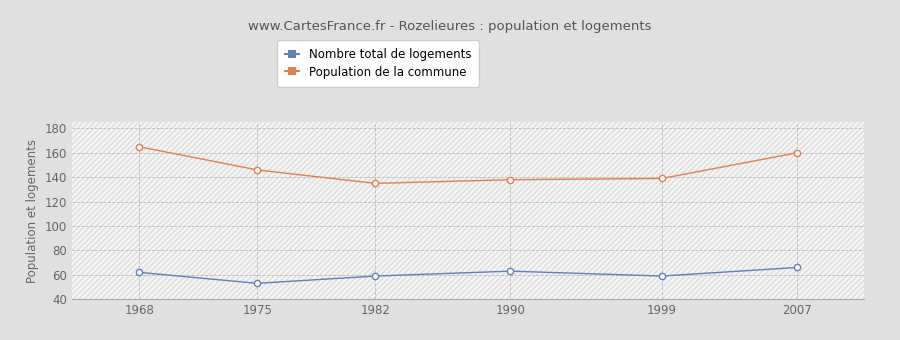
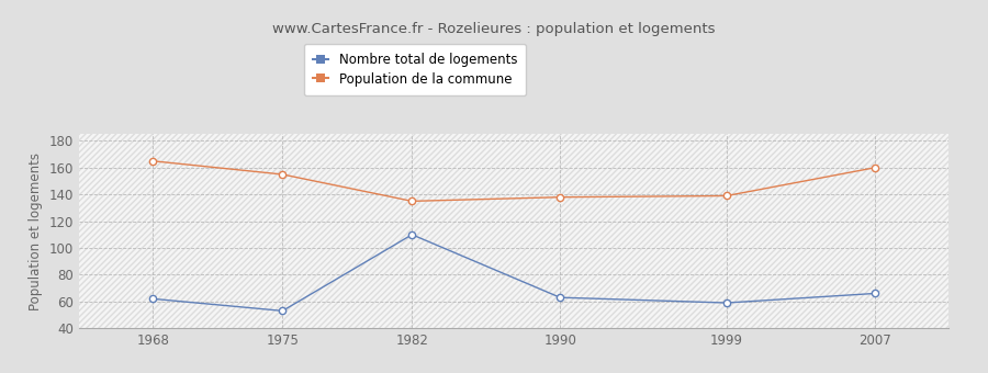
Population de la commune/1975: 146 -> 155
Nombre total de logements/1982: 59 -> 110
